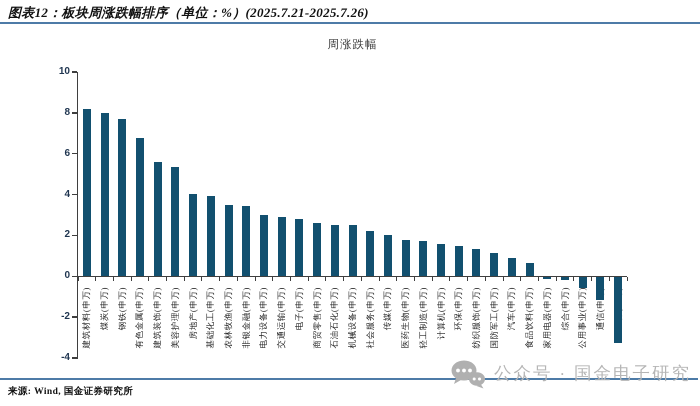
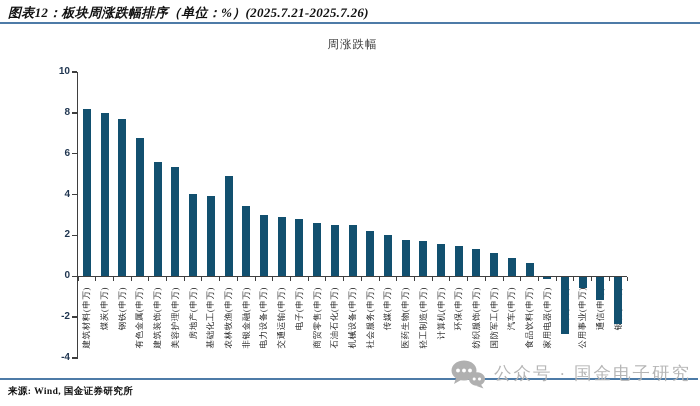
农林牧渔(申万): 3.5 -> 4.9
综合(申万): -0.1 -> -2.8
银行(申万): -3.2 -> -2.3
